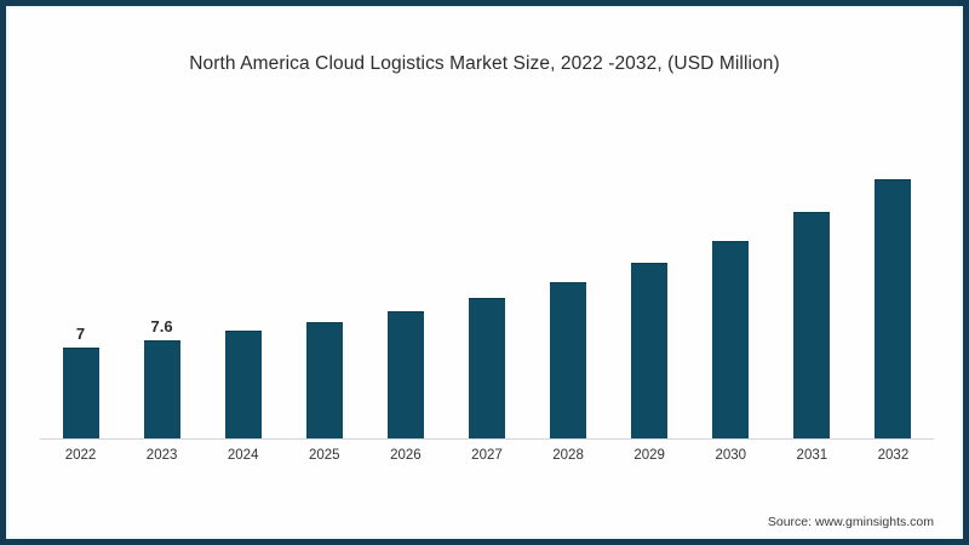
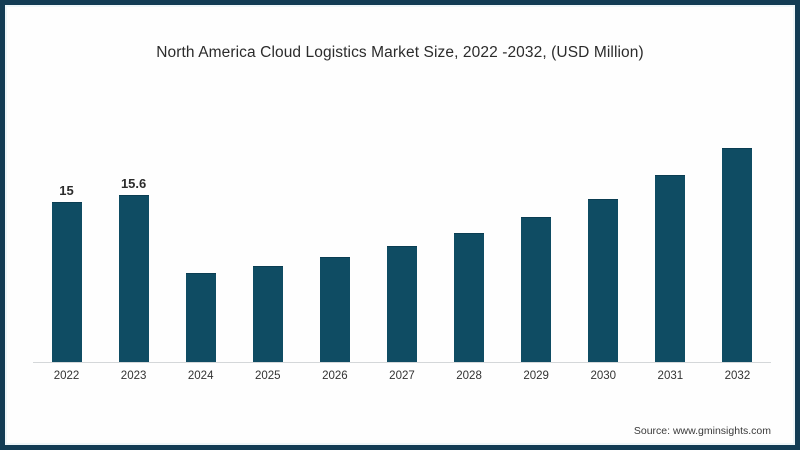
2022: 7 -> 15
2023: 7.6 -> 15.6
